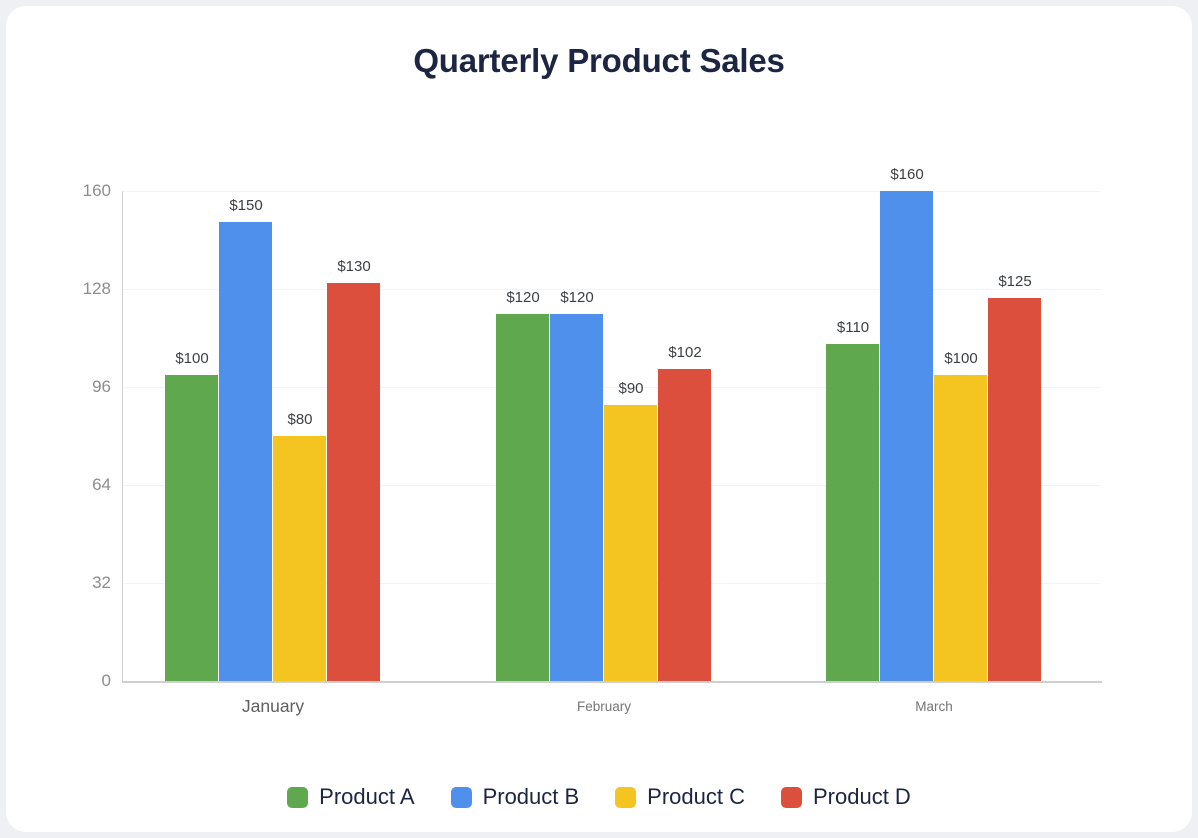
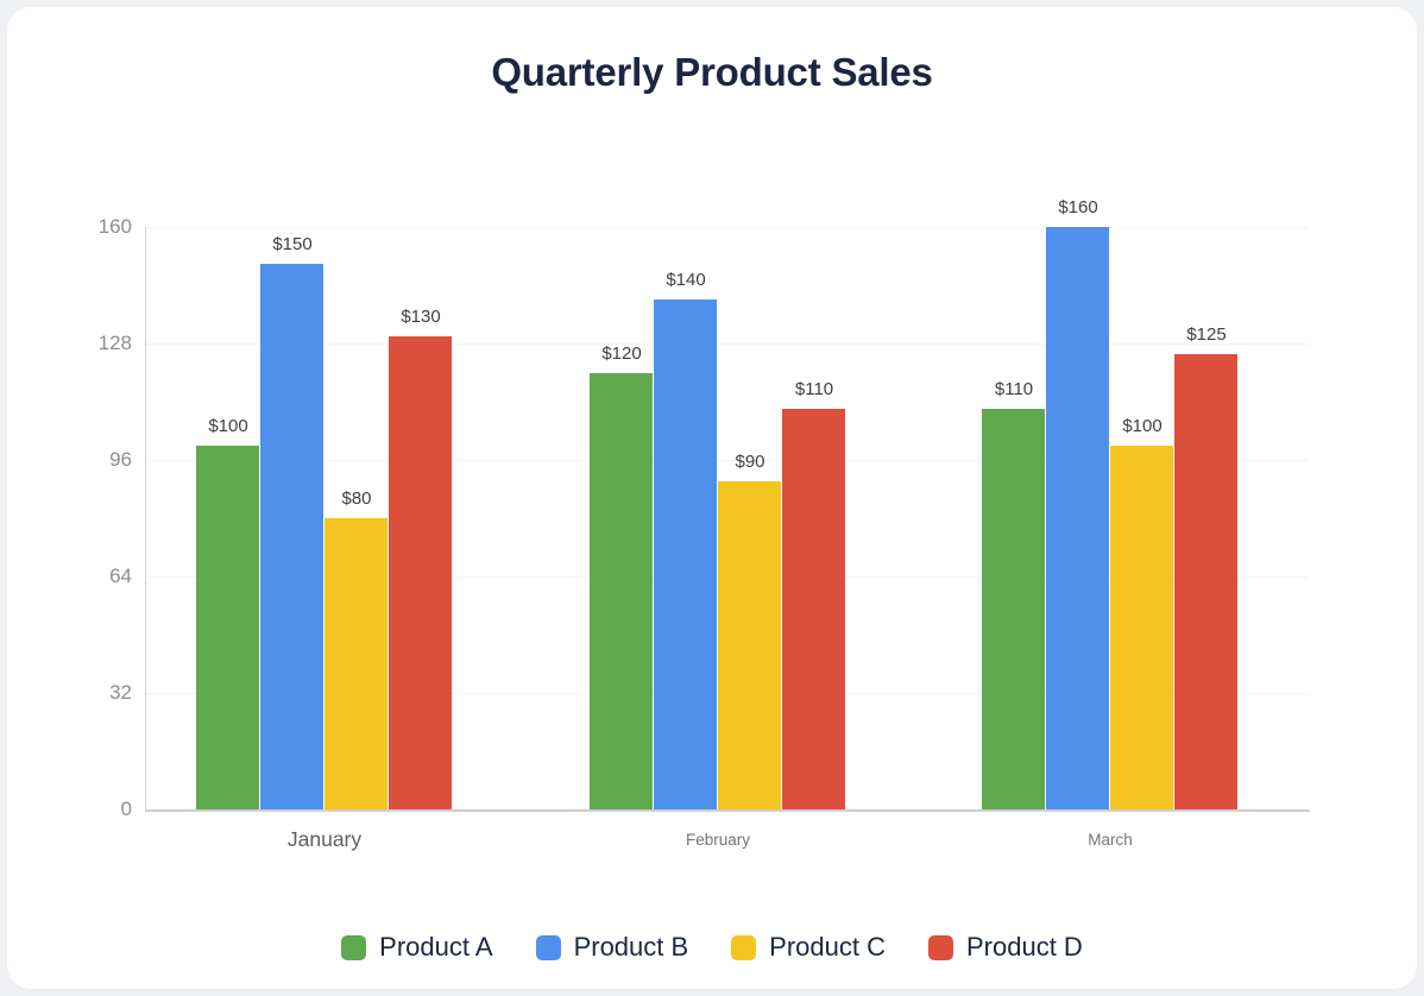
Product B/February: $120 -> $140
Product D/February: $102 -> $110
